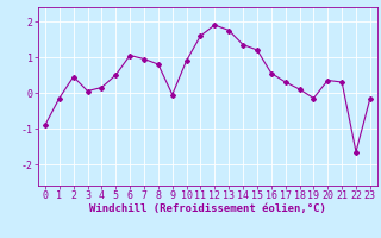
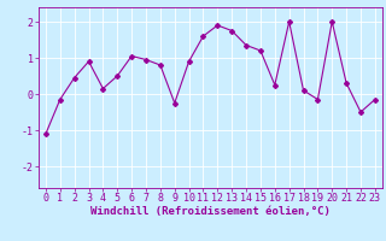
0: -0.90 -> -1.10
3: 0.05 -> 0.90
9: -0.05 -> -0.25
16: 0.55 -> 0.25
17: 0.30 -> 2.00
20: 0.35 -> 2.00
22: -1.65 -> -0.50
